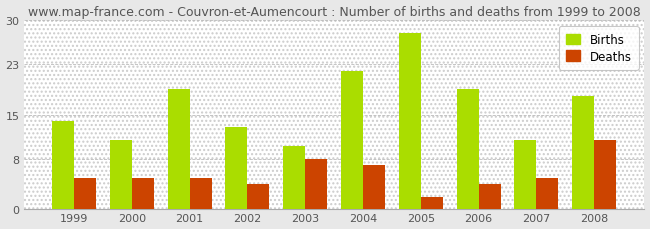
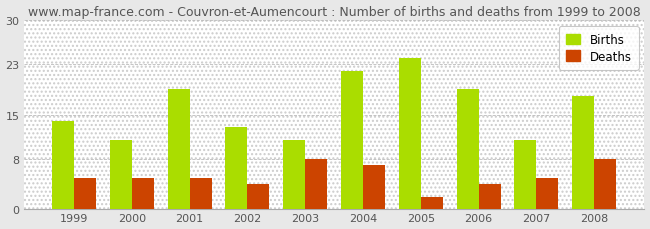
Births/2003: 10 -> 11
Births/2005: 28 -> 24
Deaths/2008: 11 -> 8
